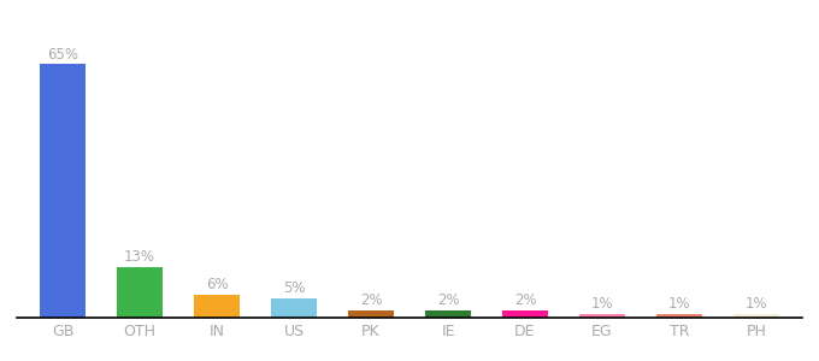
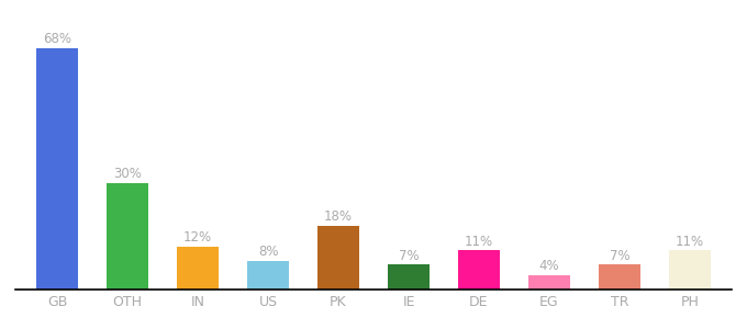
GB: 65% -> 68%
OTH: 13% -> 30%
IN: 6% -> 12%
US: 5% -> 8%
PK: 2% -> 18%
IE: 2% -> 7%
DE: 2% -> 11%
EG: 1% -> 4%
TR: 1% -> 7%
PH: 1% -> 11%
